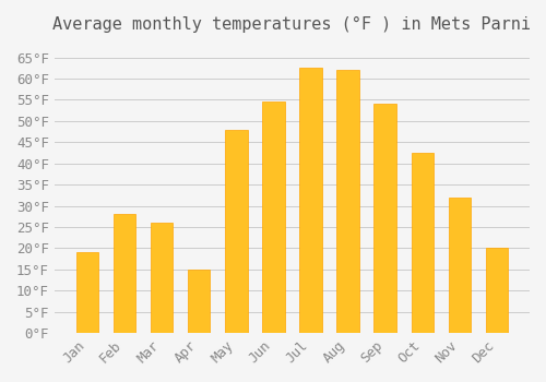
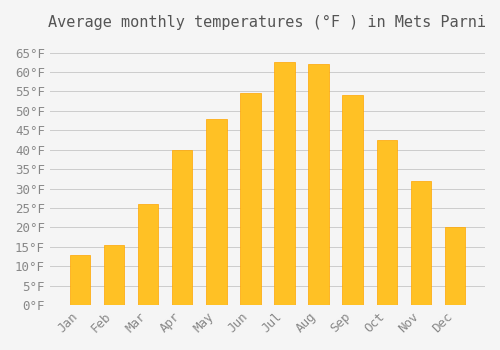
Jan: 19.0°F -> 13.0°F
Feb: 28.0°F -> 15.5°F
Apr: 15.0°F -> 40.0°F
